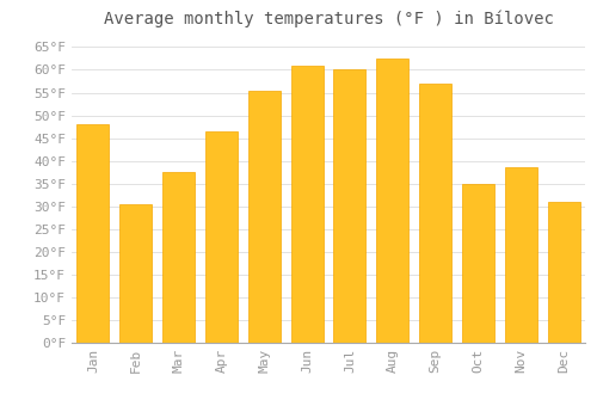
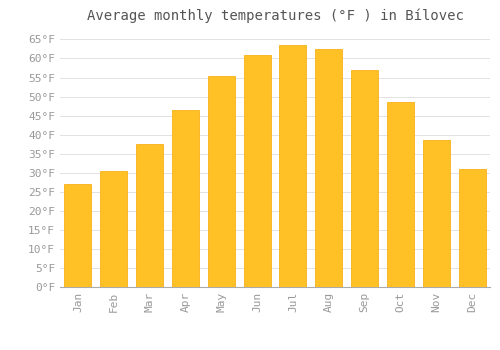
Jan: 48.0°F -> 27.0°F
Jul: 60.0°F -> 63.5°F
Oct: 35.0°F -> 48.5°F
